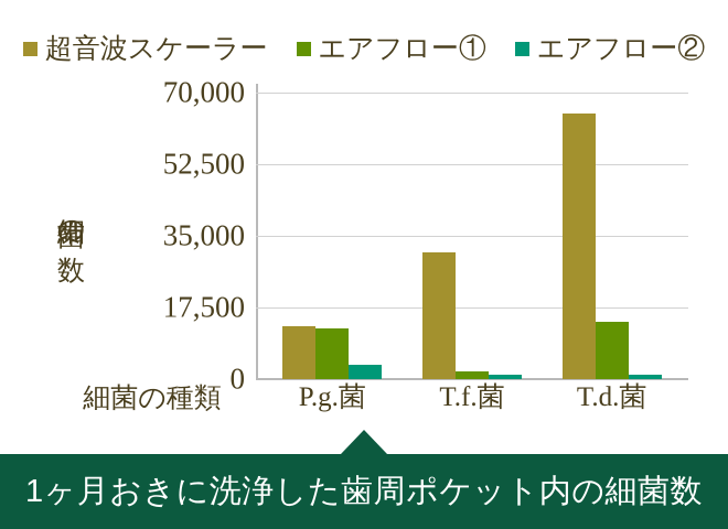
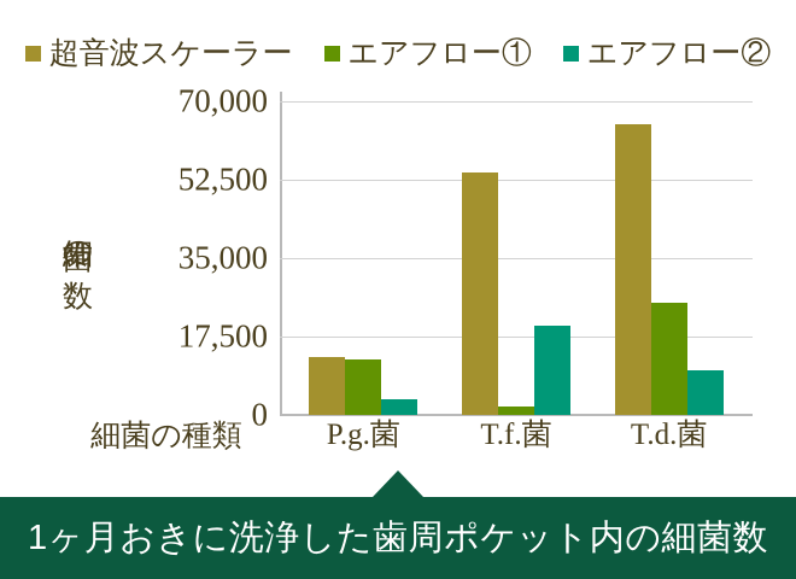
超音波スケーラー/T.f.菌: 31000 -> 54000
エアフロー②/T.f.菌: 1000 -> 20000
エアフロー①/T.d.菌: 14000 -> 25000
エアフロー②/T.d.菌: 1000 -> 10000
